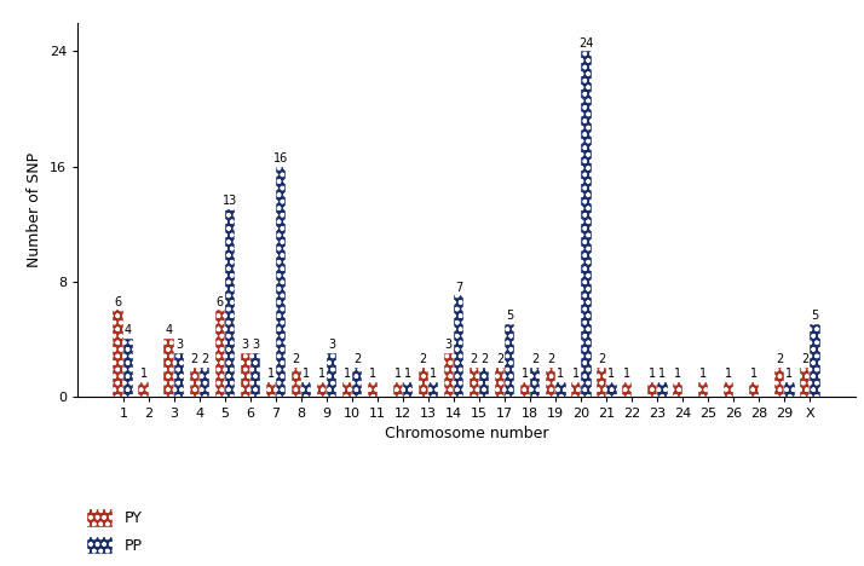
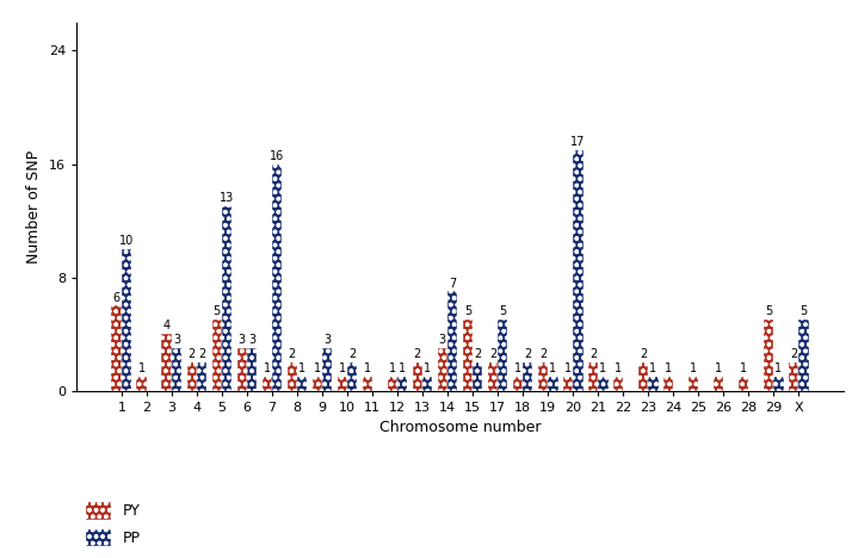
PP/1: 4 -> 10
PY/5: 6 -> 5
PY/15: 2 -> 5
PP/20: 24 -> 17
PY/23: 1 -> 2
PY/29: 2 -> 5
